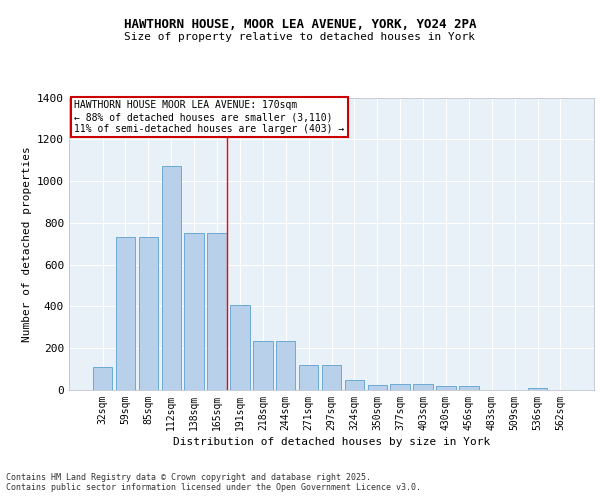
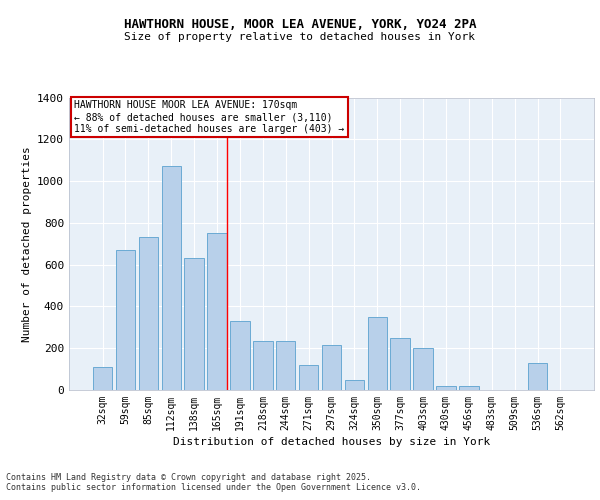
59sqm: 730 -> 670
138sqm: 750 -> 630
191sqm: 405 -> 330
297sqm: 120 -> 215
350sqm: 25 -> 350
377sqm: 30 -> 250
403sqm: 30 -> 200
536sqm: 10 -> 130
